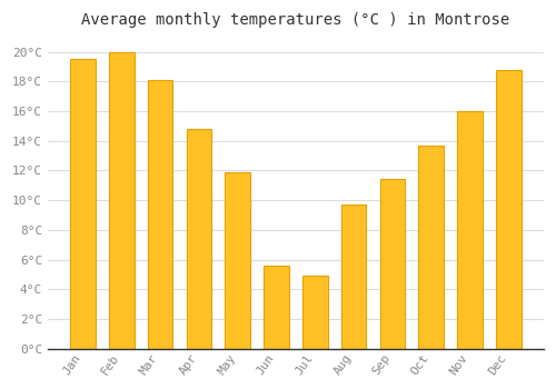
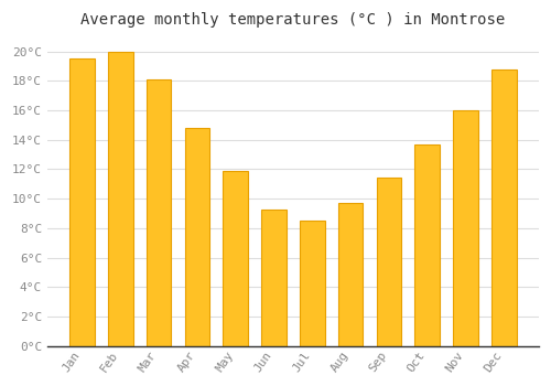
Jun: 5.6°C -> 9.3°C
Jul: 4.9°C -> 8.5°C
